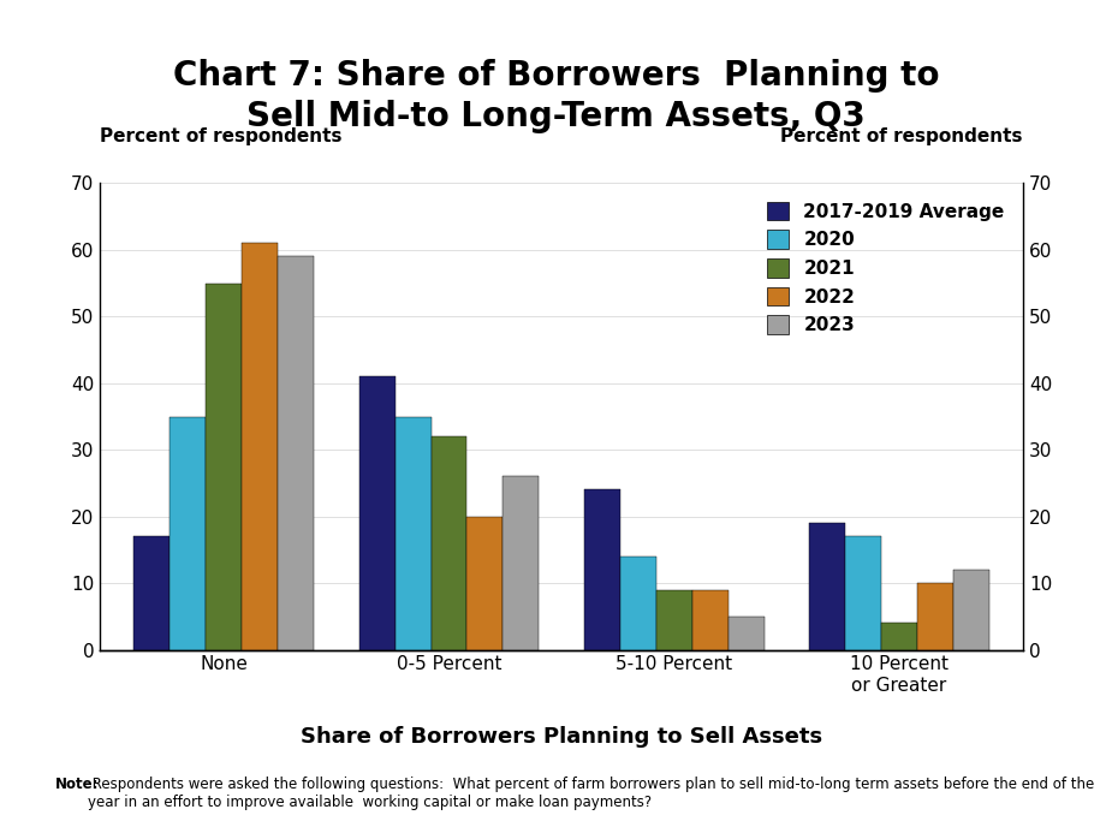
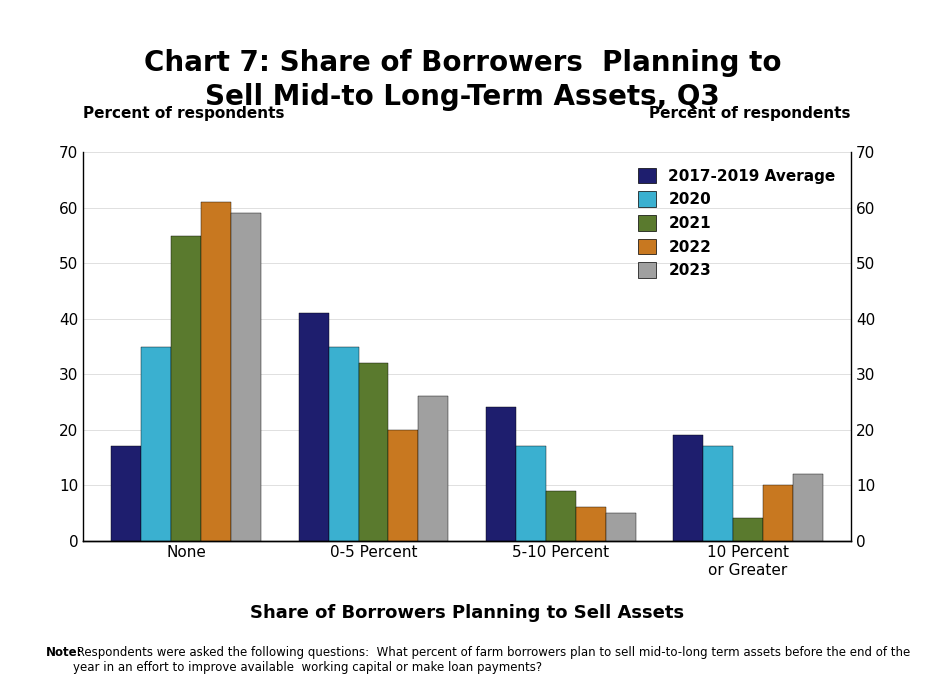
2020/5-10 Percent: 14 -> 17
2022/5-10 Percent: 9 -> 6
